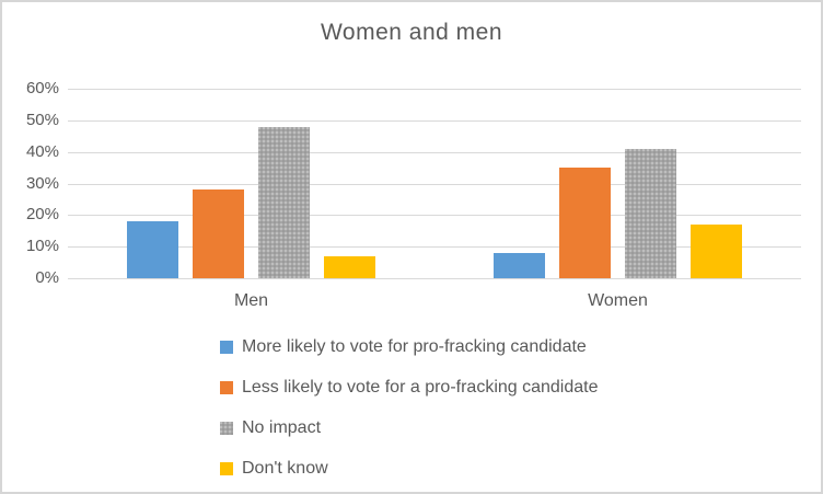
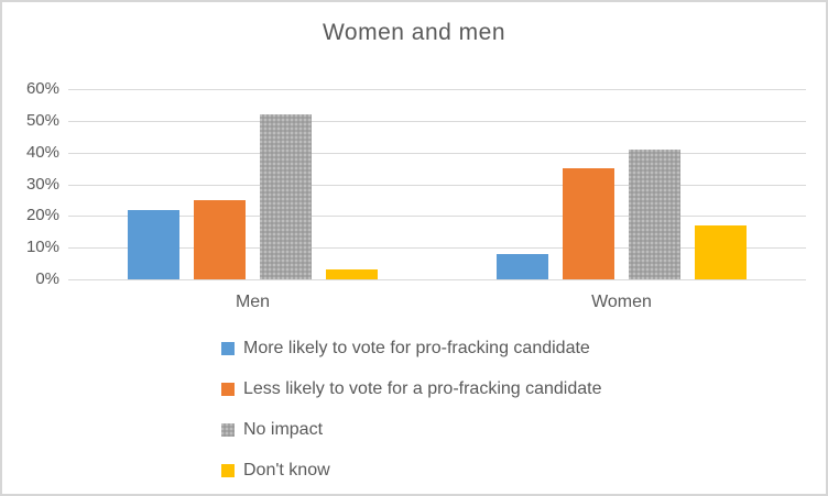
More likely to vote for pro-fracking candidate/Men: 18% -> 22%
Less likely to vote for a pro-fracking candidate/Men: 28% -> 25%
No impact/Men: 48% -> 52%
Don't know/Men: 7% -> 3%
